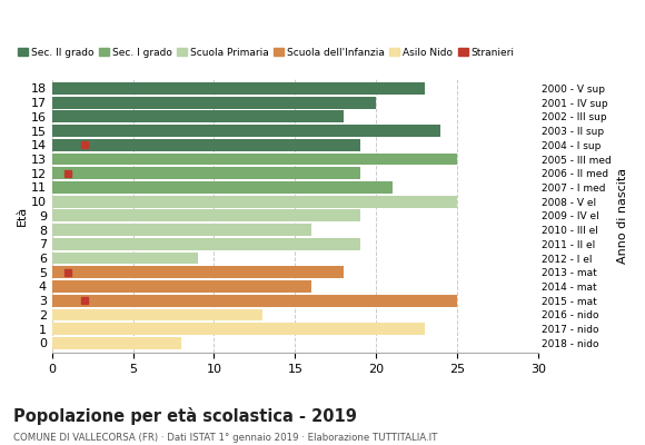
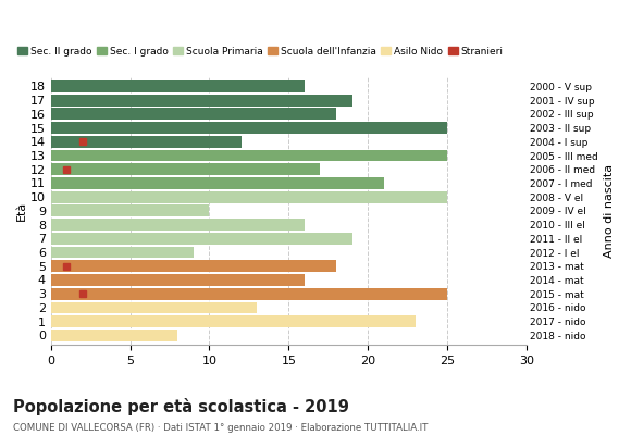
18: 23 -> 16
17: 20 -> 19
15: 24 -> 25
14: 19 -> 12
12: 19 -> 17
9: 19 -> 10
